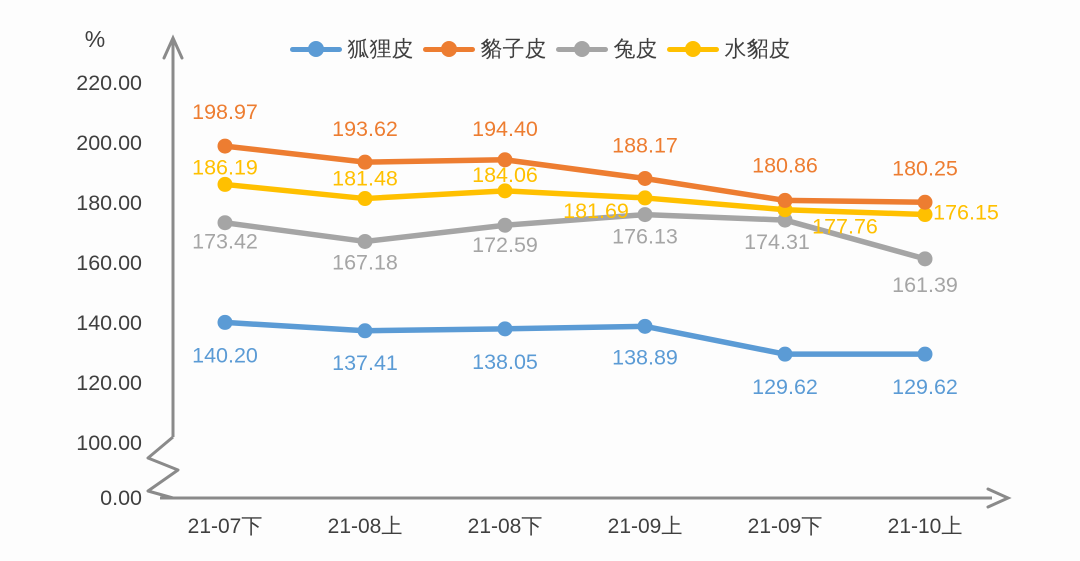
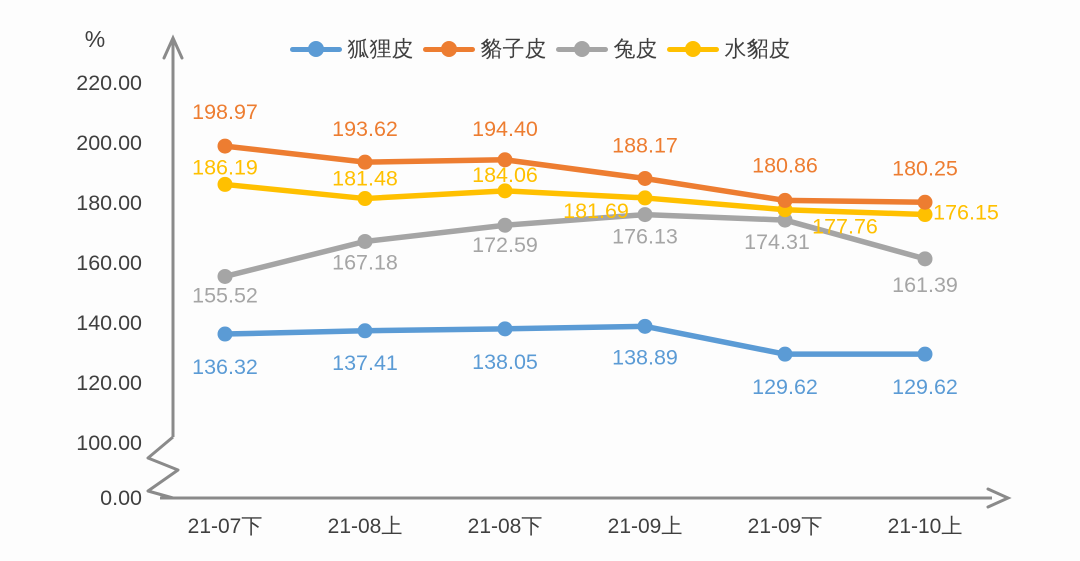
狐狸皮/21-07下: 140.20 -> 136.32
兔皮/21-07下: 173.42 -> 155.52
